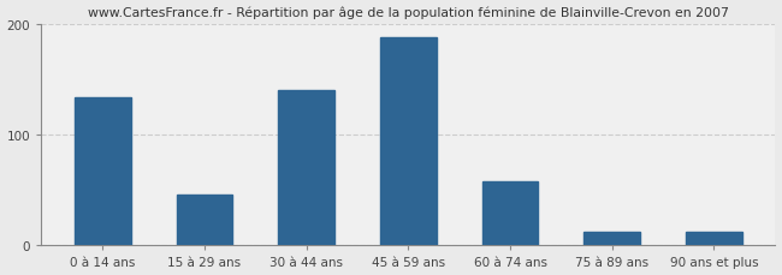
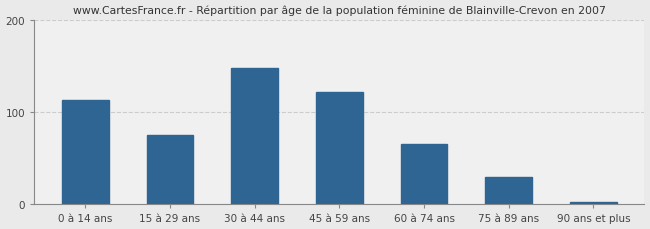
0 à 14 ans: 134 -> 113
15 à 29 ans: 46 -> 75
30 à 44 ans: 140 -> 148
45 à 59 ans: 188 -> 122
60 à 74 ans: 58 -> 65
75 à 89 ans: 12 -> 30
90 ans et plus: 12 -> 3
